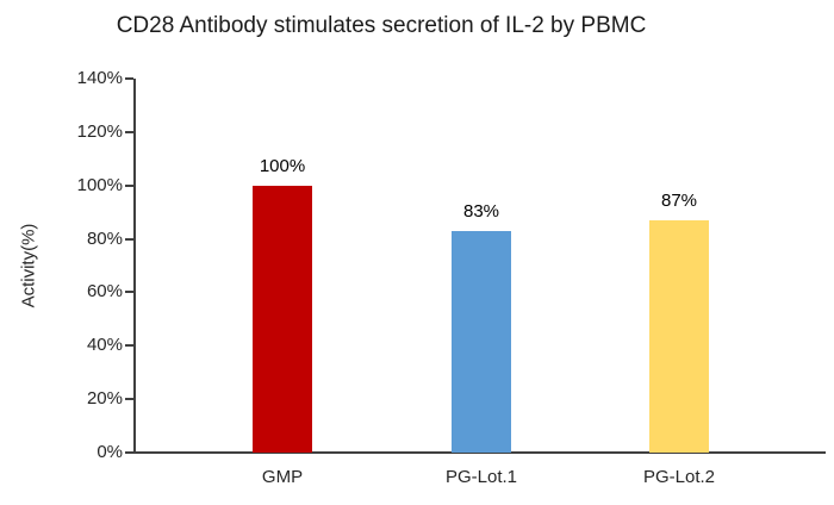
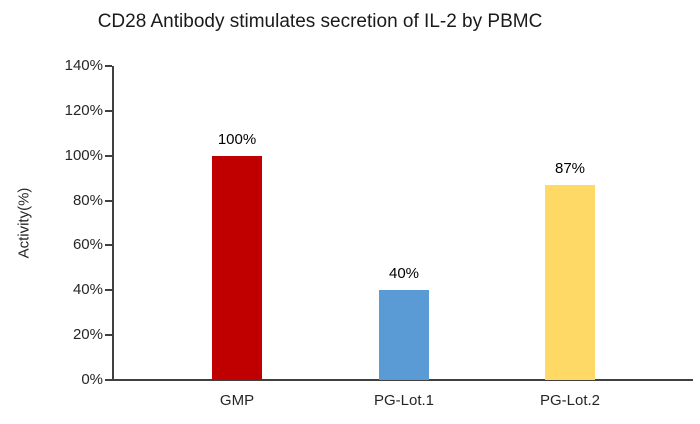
PG-Lot.1: 83% -> 40%
